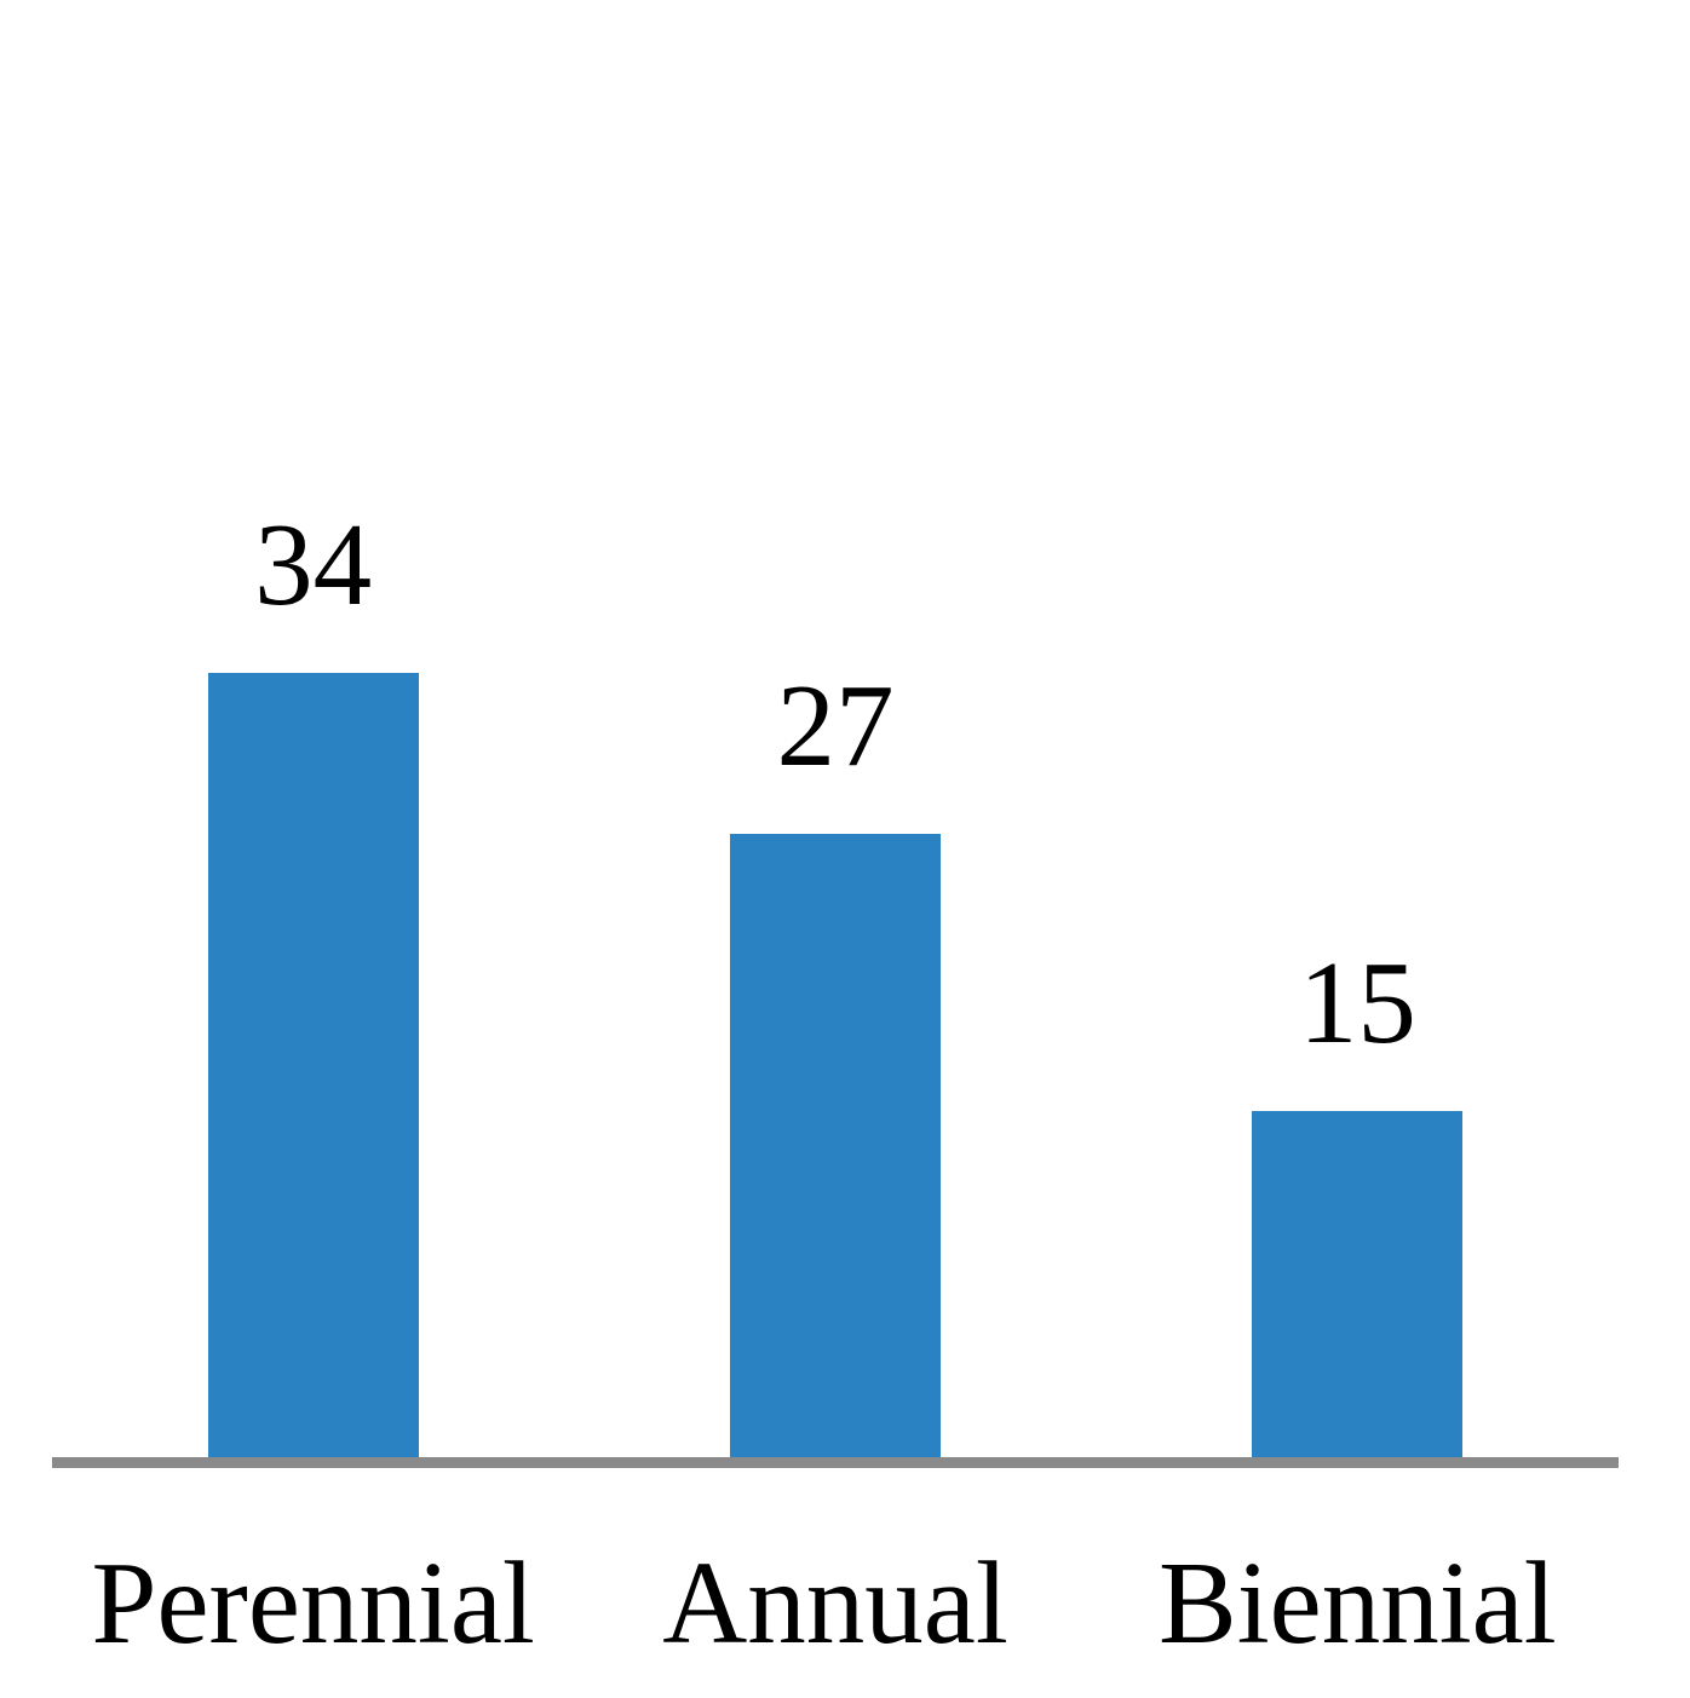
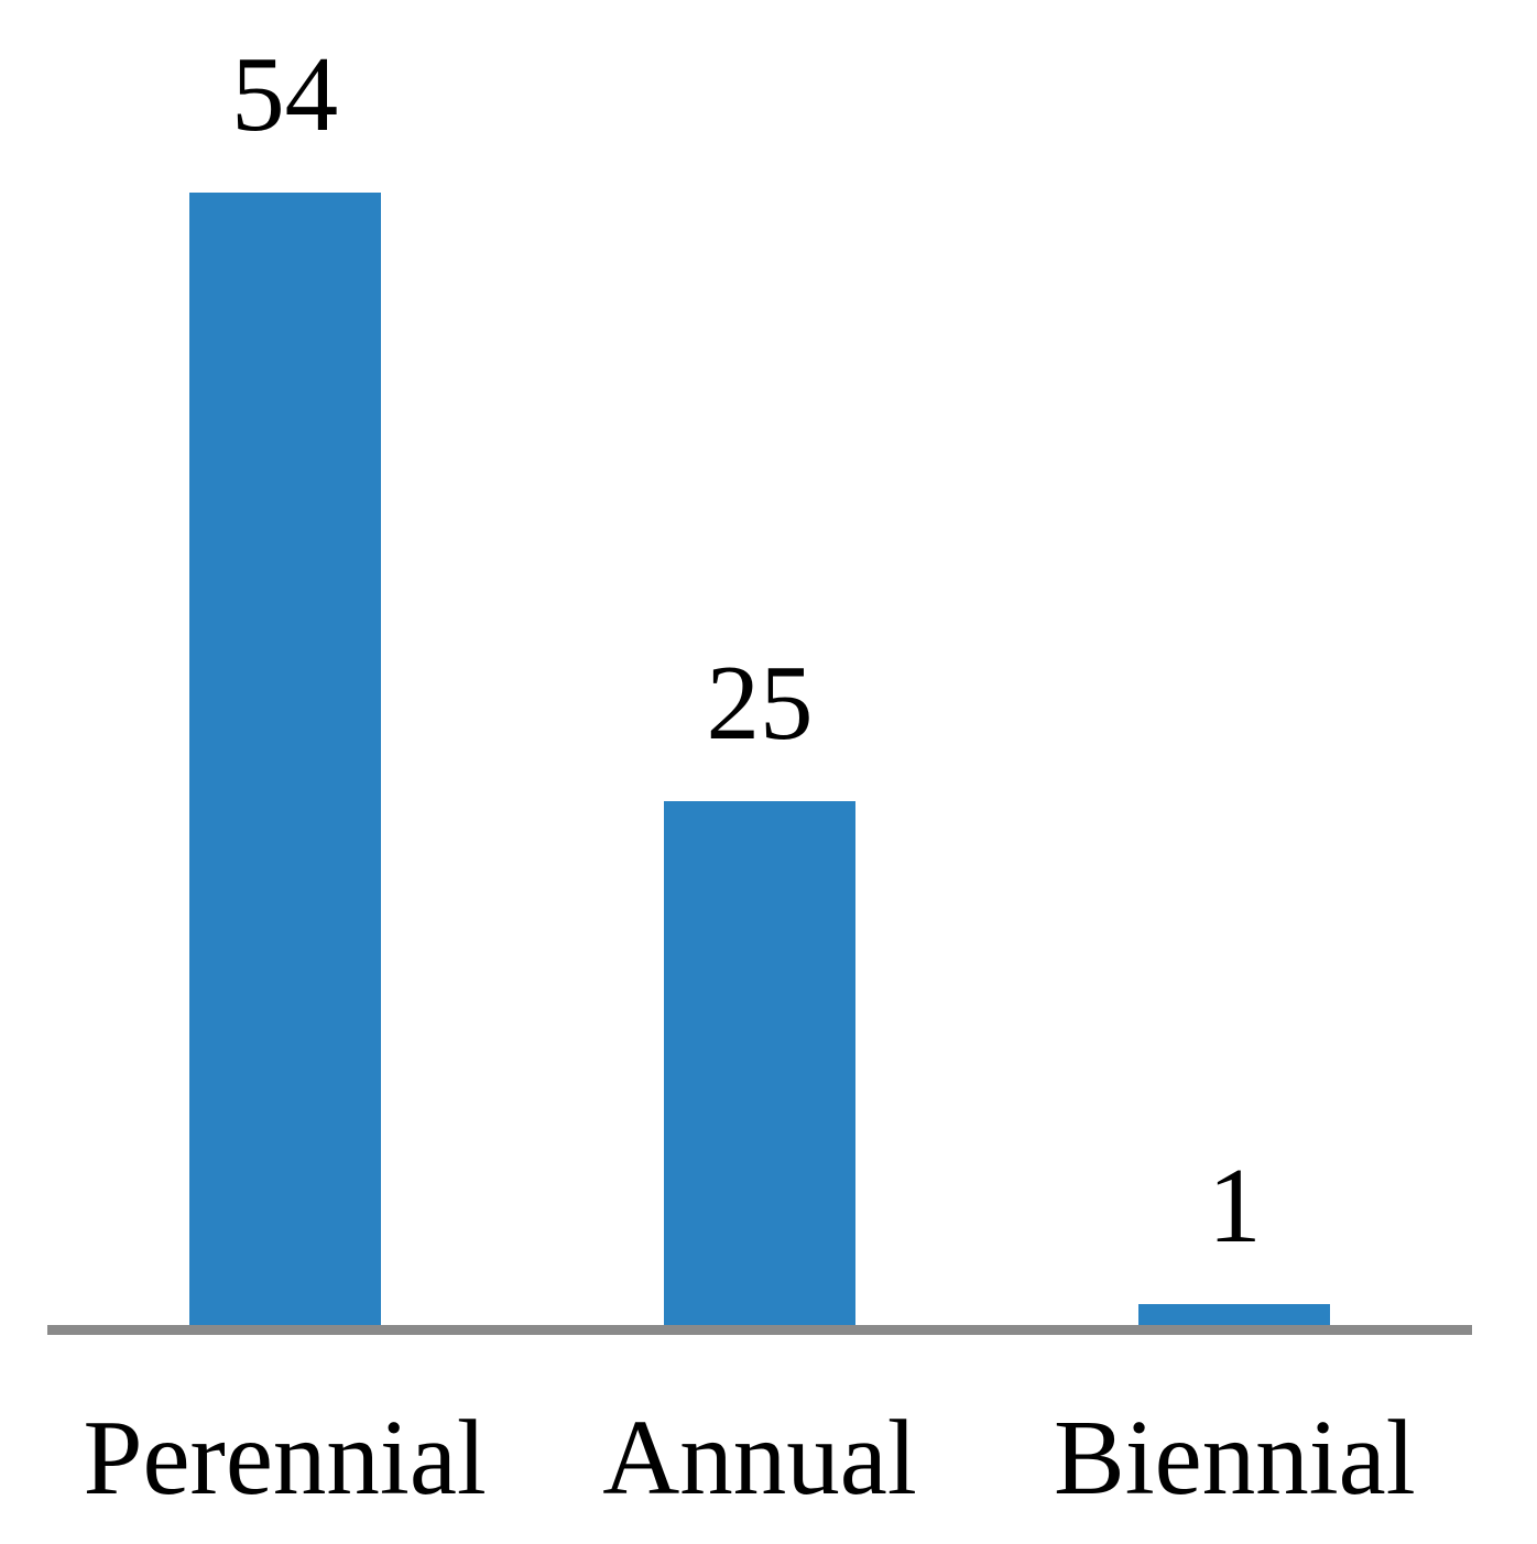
Perennial: 34 -> 54
Annual: 27 -> 25
Biennial: 15 -> 1
